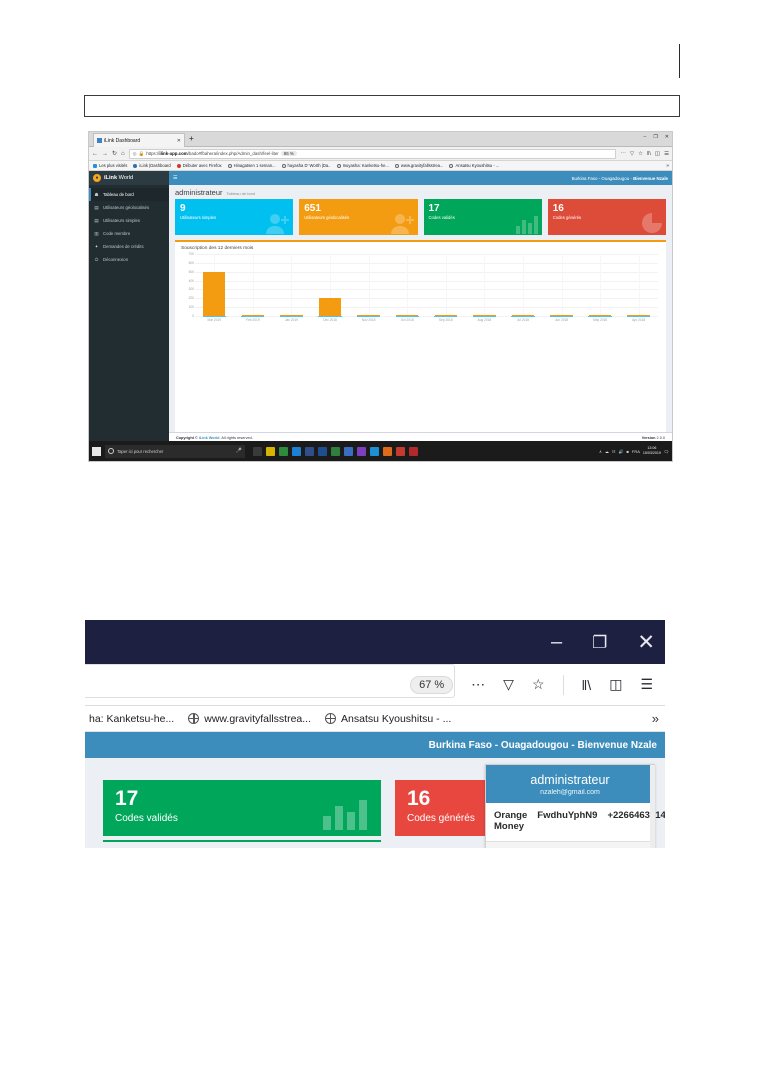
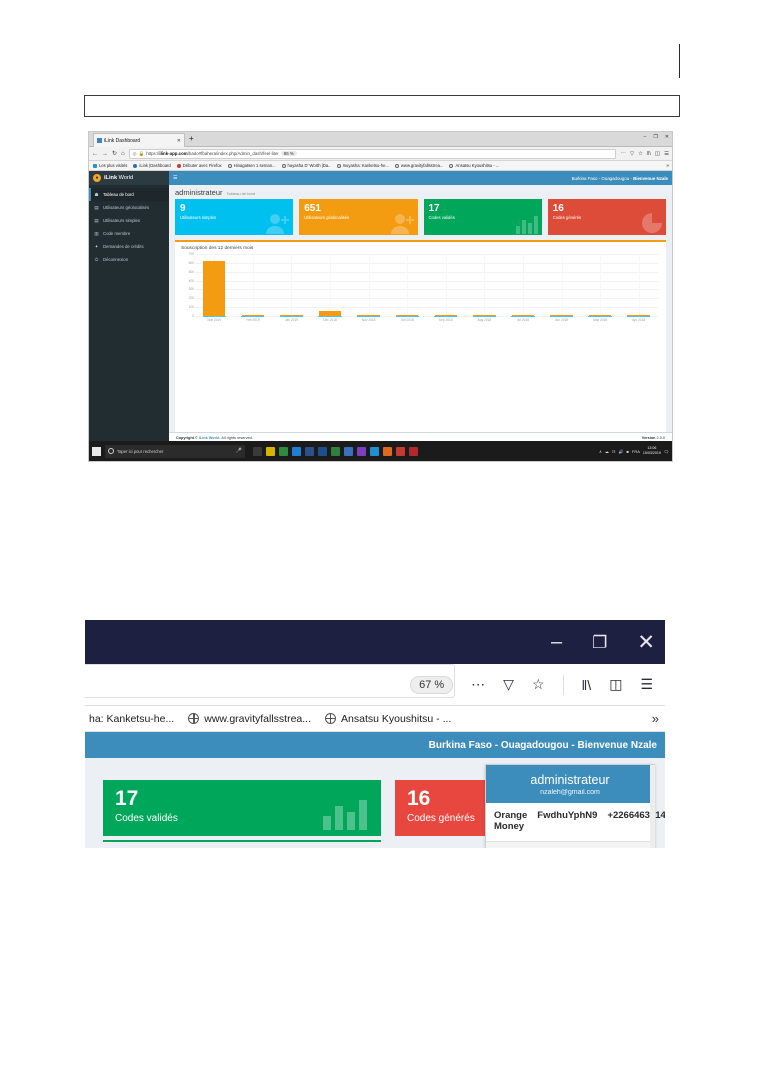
Mar 2019: 500 -> 600
Dec 2018: 200 -> 100
